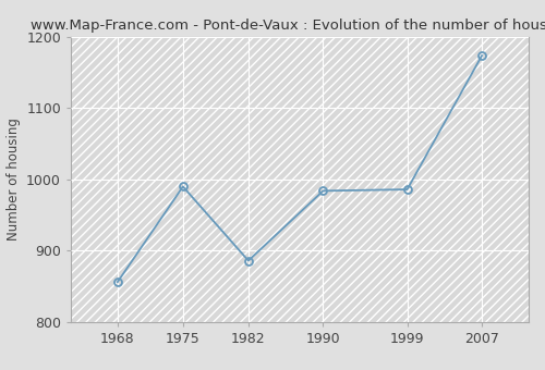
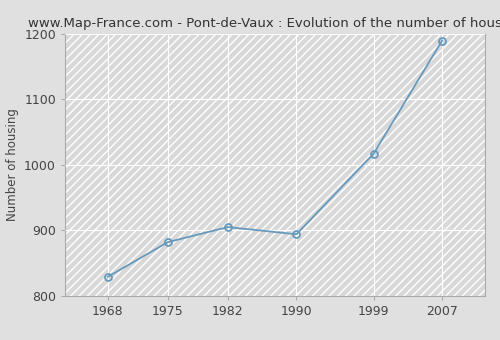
1968: 856 -> 829
1975: 990 -> 882
1982: 886 -> 905
1990: 984 -> 894
1999: 986 -> 1017
2007: 1174 -> 1190
